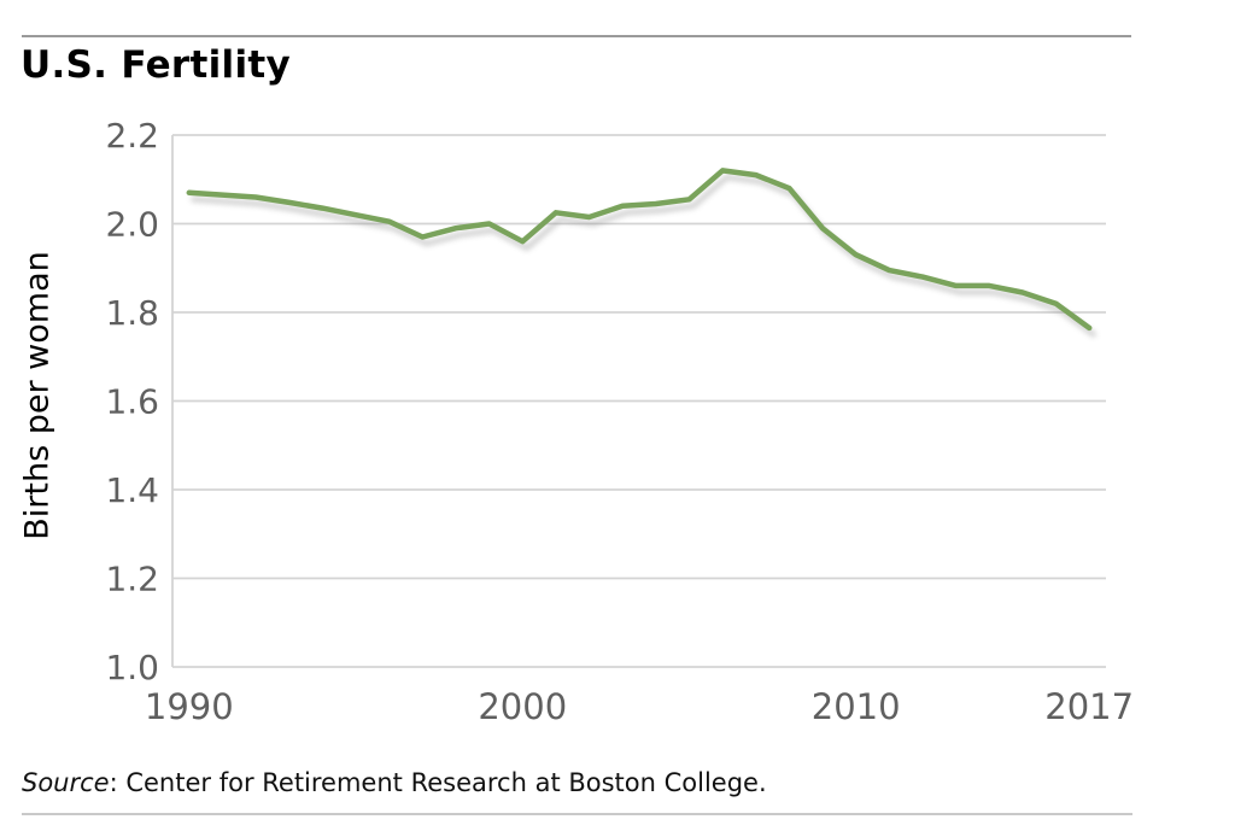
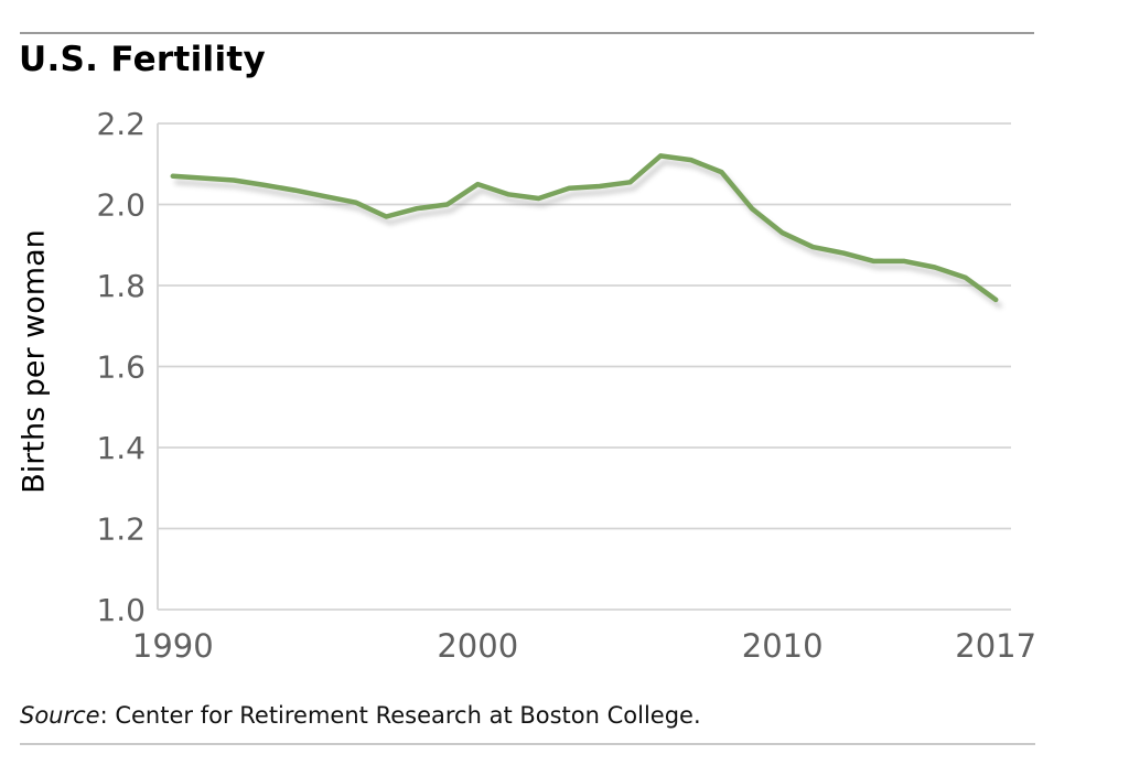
2000: 1.96 -> 2.05
